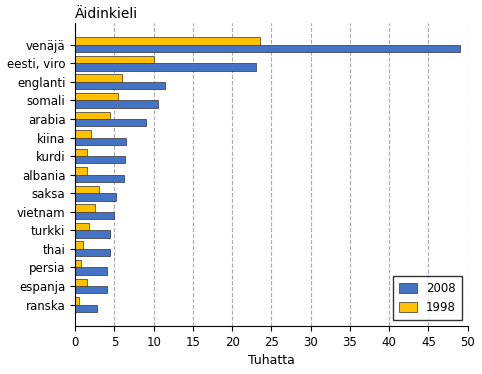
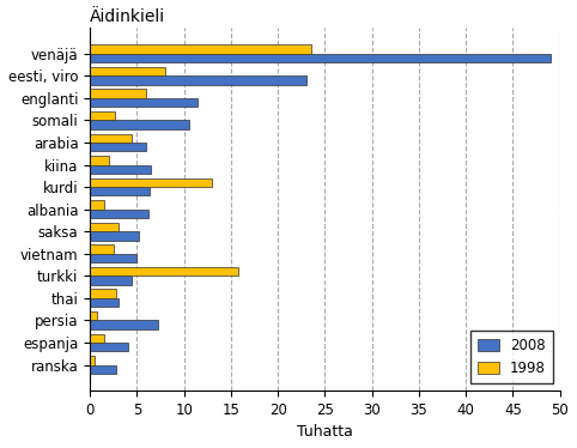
1998/eesti, viro: 10.0 -> 8.0
1998/somali: 5.5 -> 2.6
2008/arabia: 9.0 -> 6.0
1998/kurdi: 1.5 -> 13.0
1998/turkki: 1.8 -> 15.8
1998/thai: 1.0 -> 2.8
2008/thai: 4.5 -> 3.0
2008/persia: 4.0 -> 7.2
